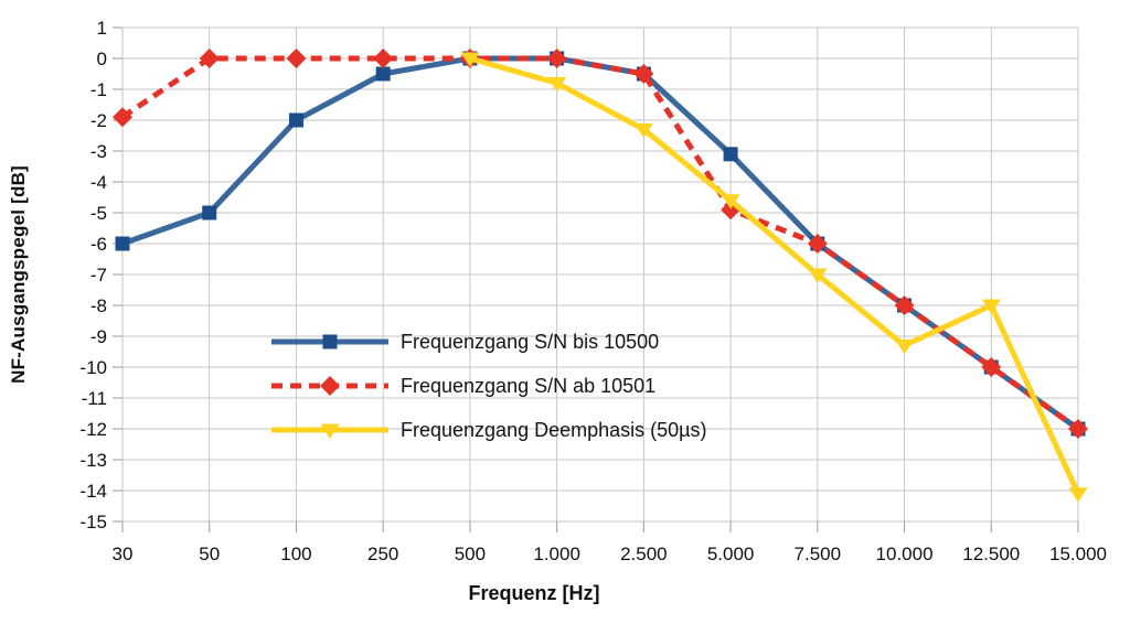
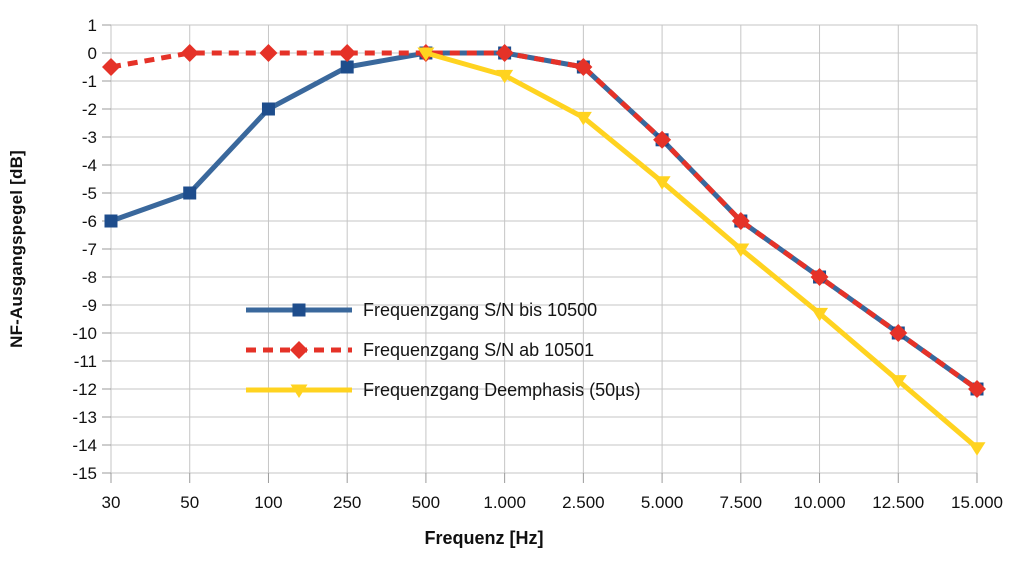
Frequenzgang S/N ab 10501/30: -1.9 -> -0.5
Frequenzgang S/N ab 10501/5.000: -4.9 -> -3.1
Frequenzgang Deemphasis (50µs)/12.500: -8.0 -> -11.7
